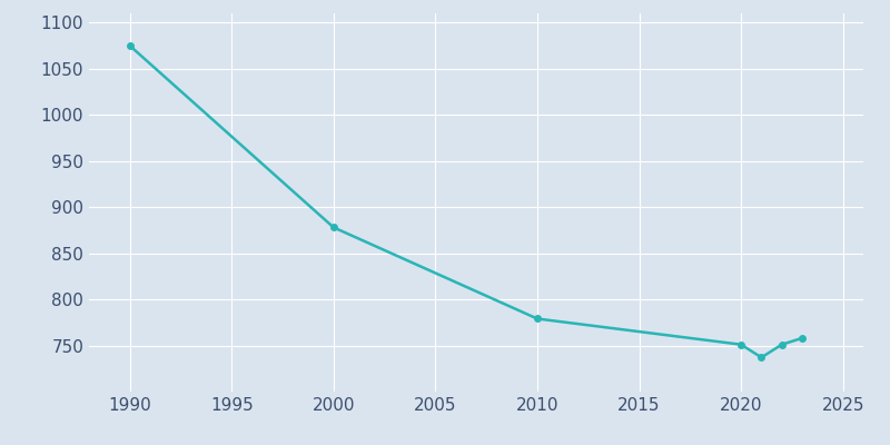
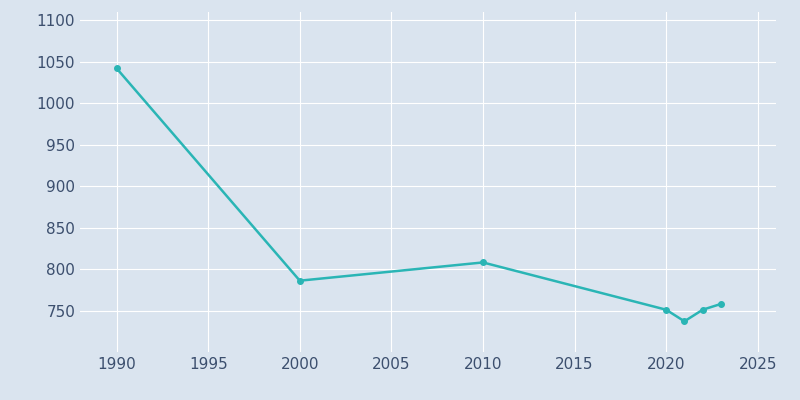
1990: 1075 -> 1042
2000: 878 -> 786
2010: 779 -> 808
